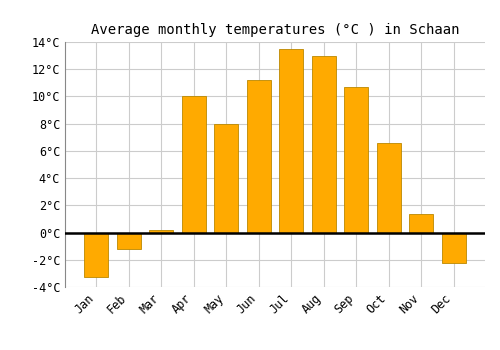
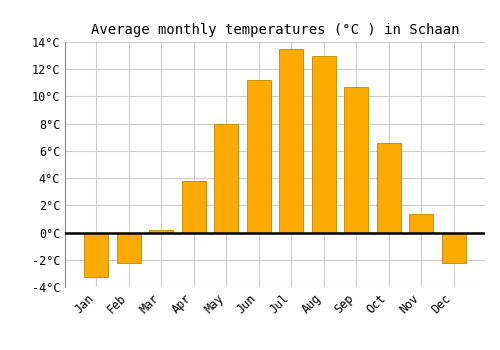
Feb: -1.2°C -> -2.2°C
Apr: 10.0°C -> 3.8°C
